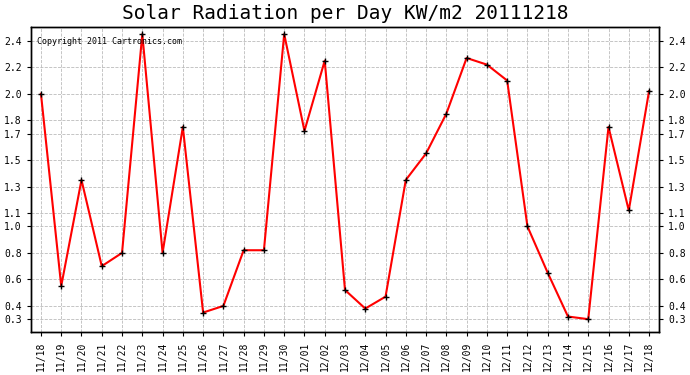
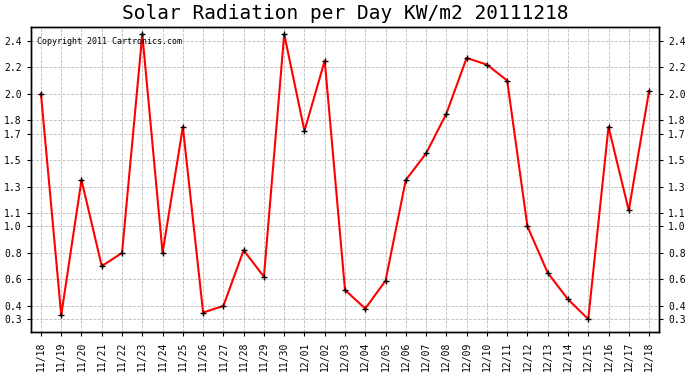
11/19: 0.55 -> 0.33
11/29: 0.82 -> 0.62
12/05: 0.47 -> 0.59
12/14: 0.32 -> 0.45
